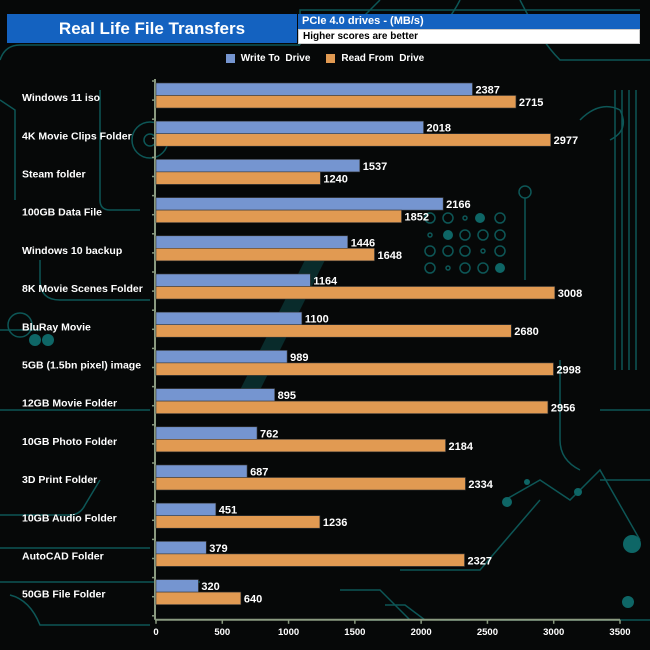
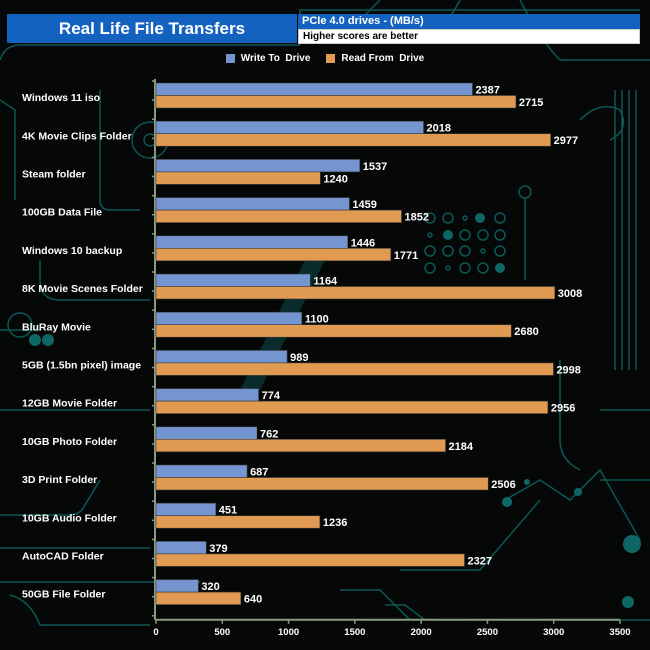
Write To Drive/100GB Data File: 2166 -> 1459
Read From Drive/Windows 10 backup: 1648 -> 1771
Write To Drive/12GB Movie Folder: 895 -> 774
Read From Drive/3D Print Folder: 2334 -> 2506
